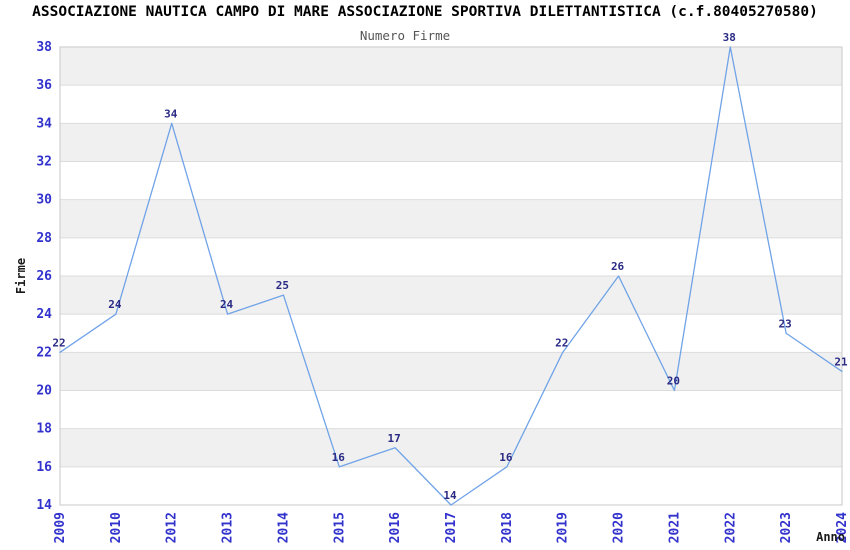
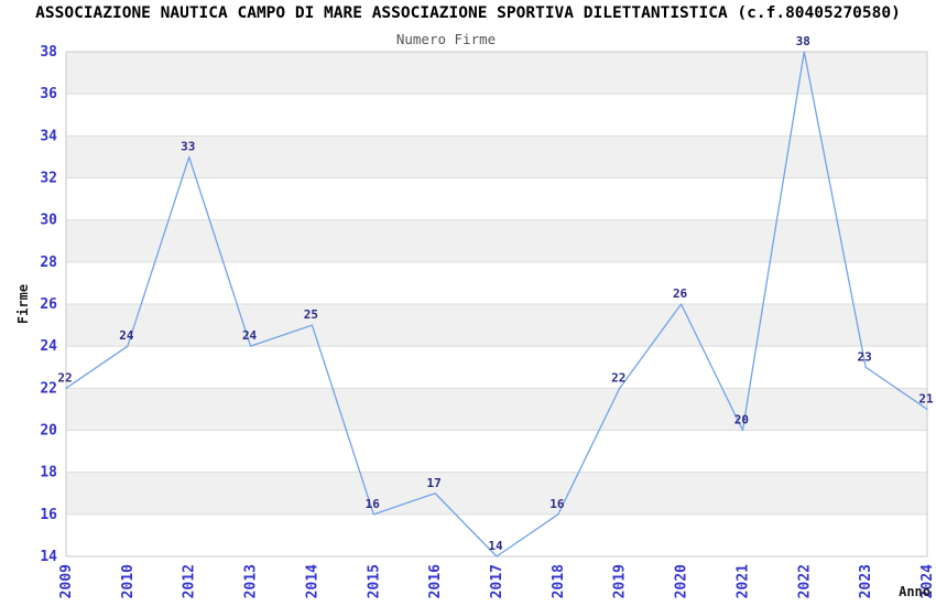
2012: 34 -> 33
